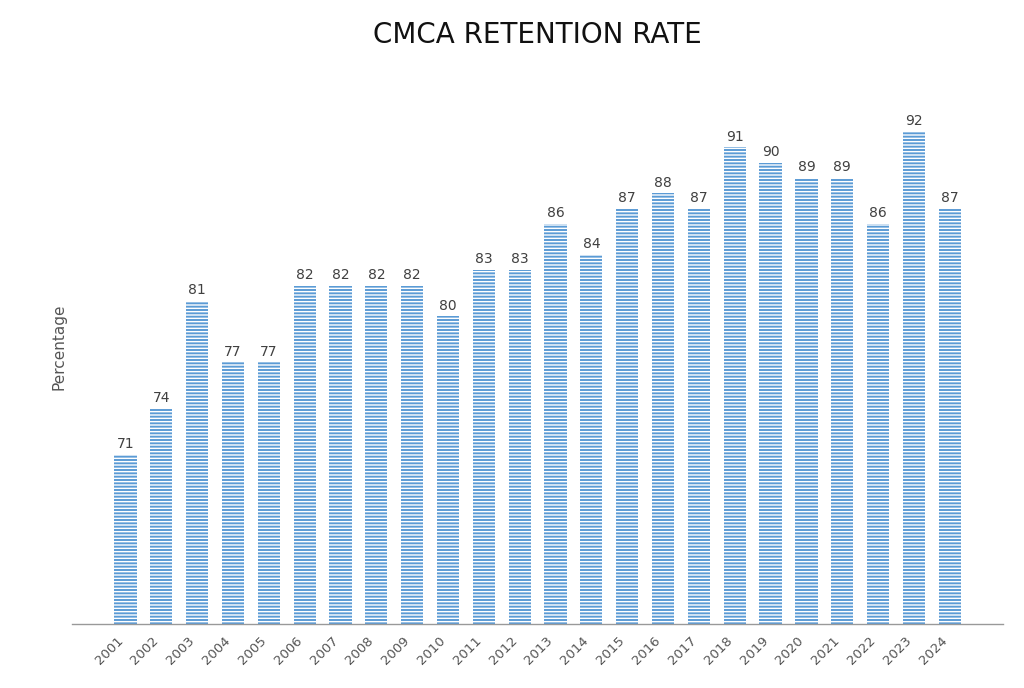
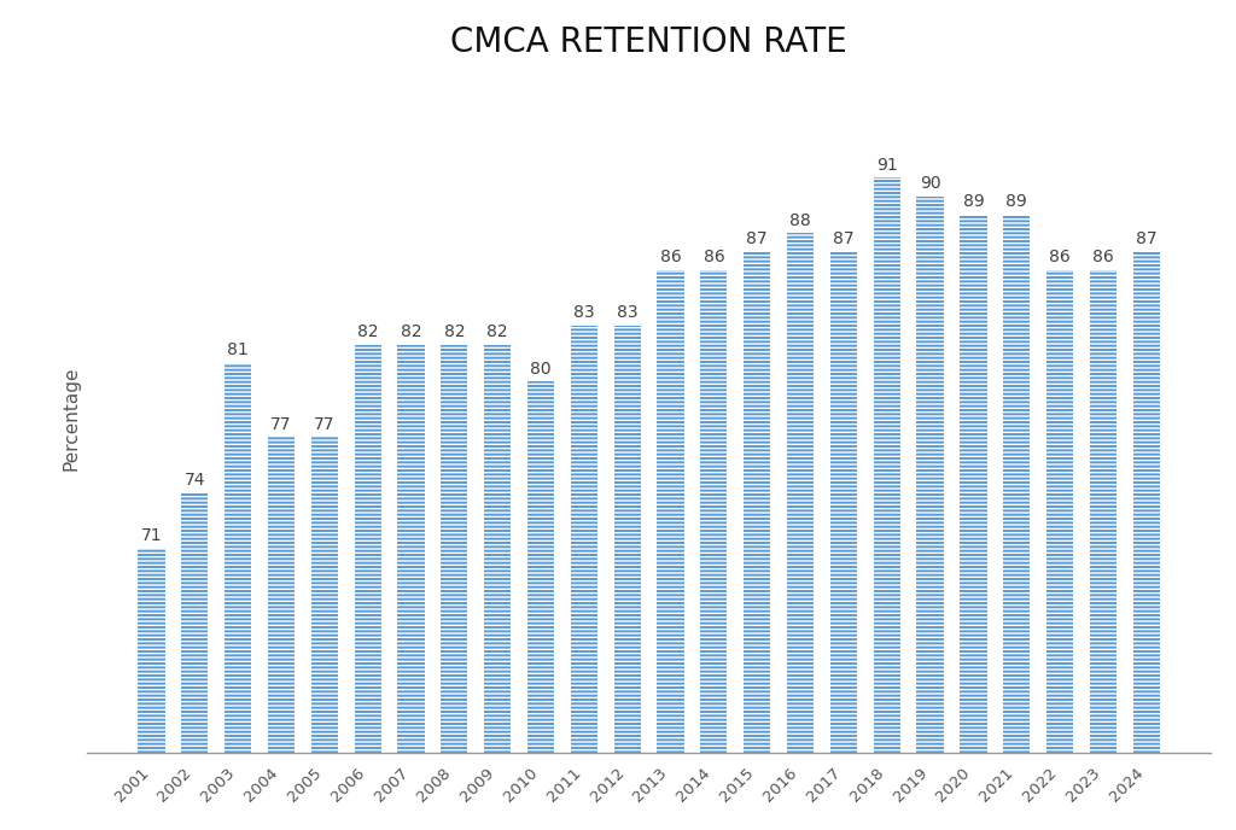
2014: 84 -> 86
2023: 92 -> 86
